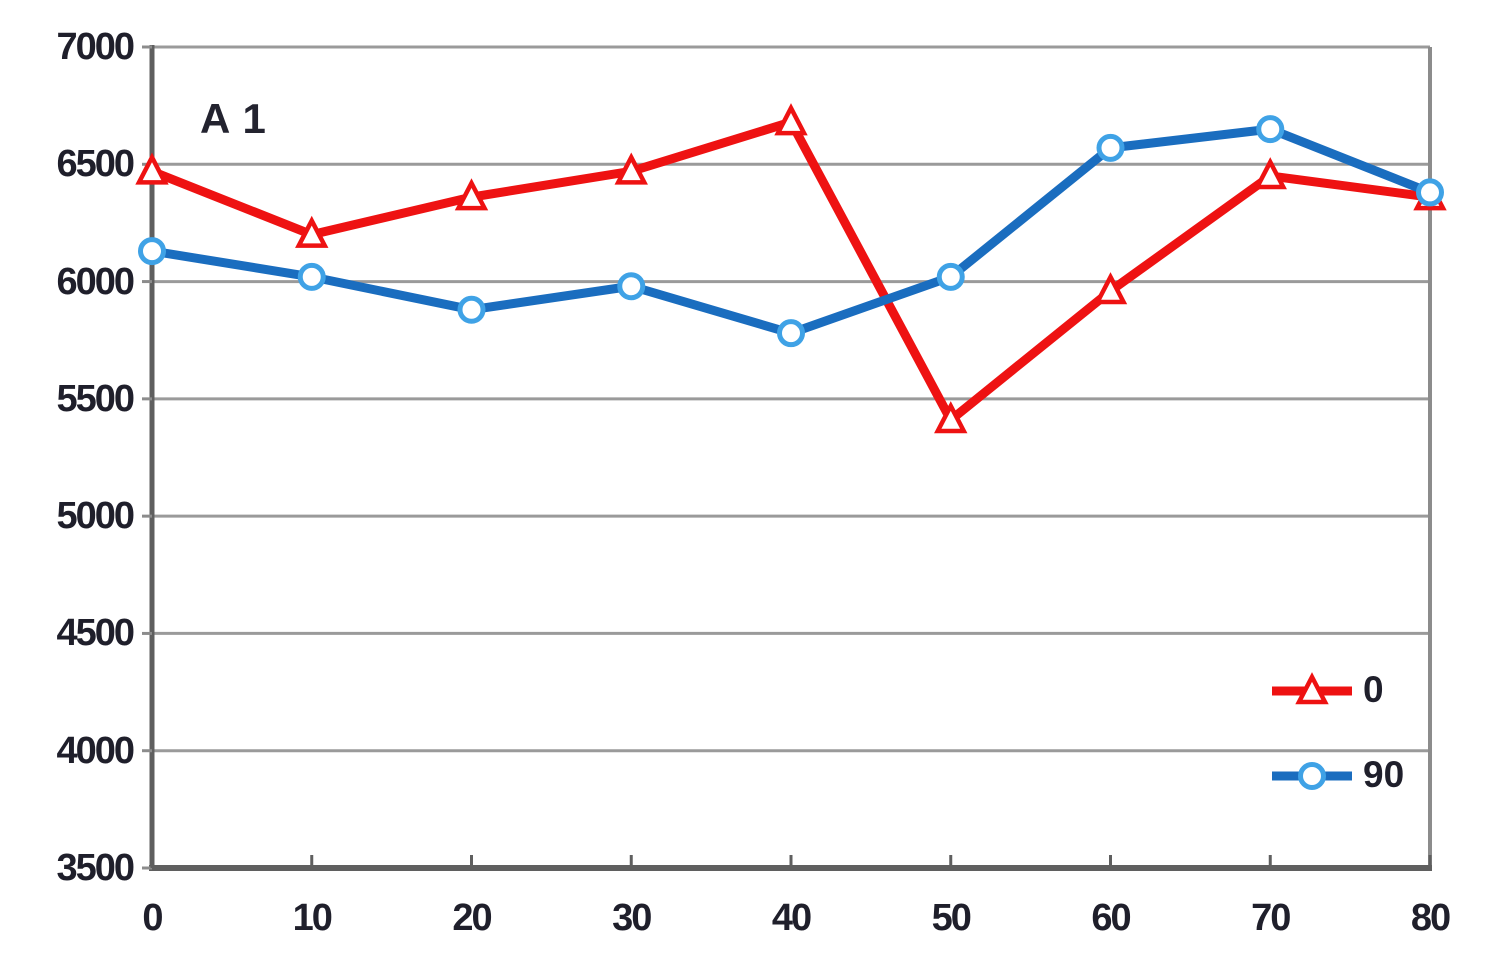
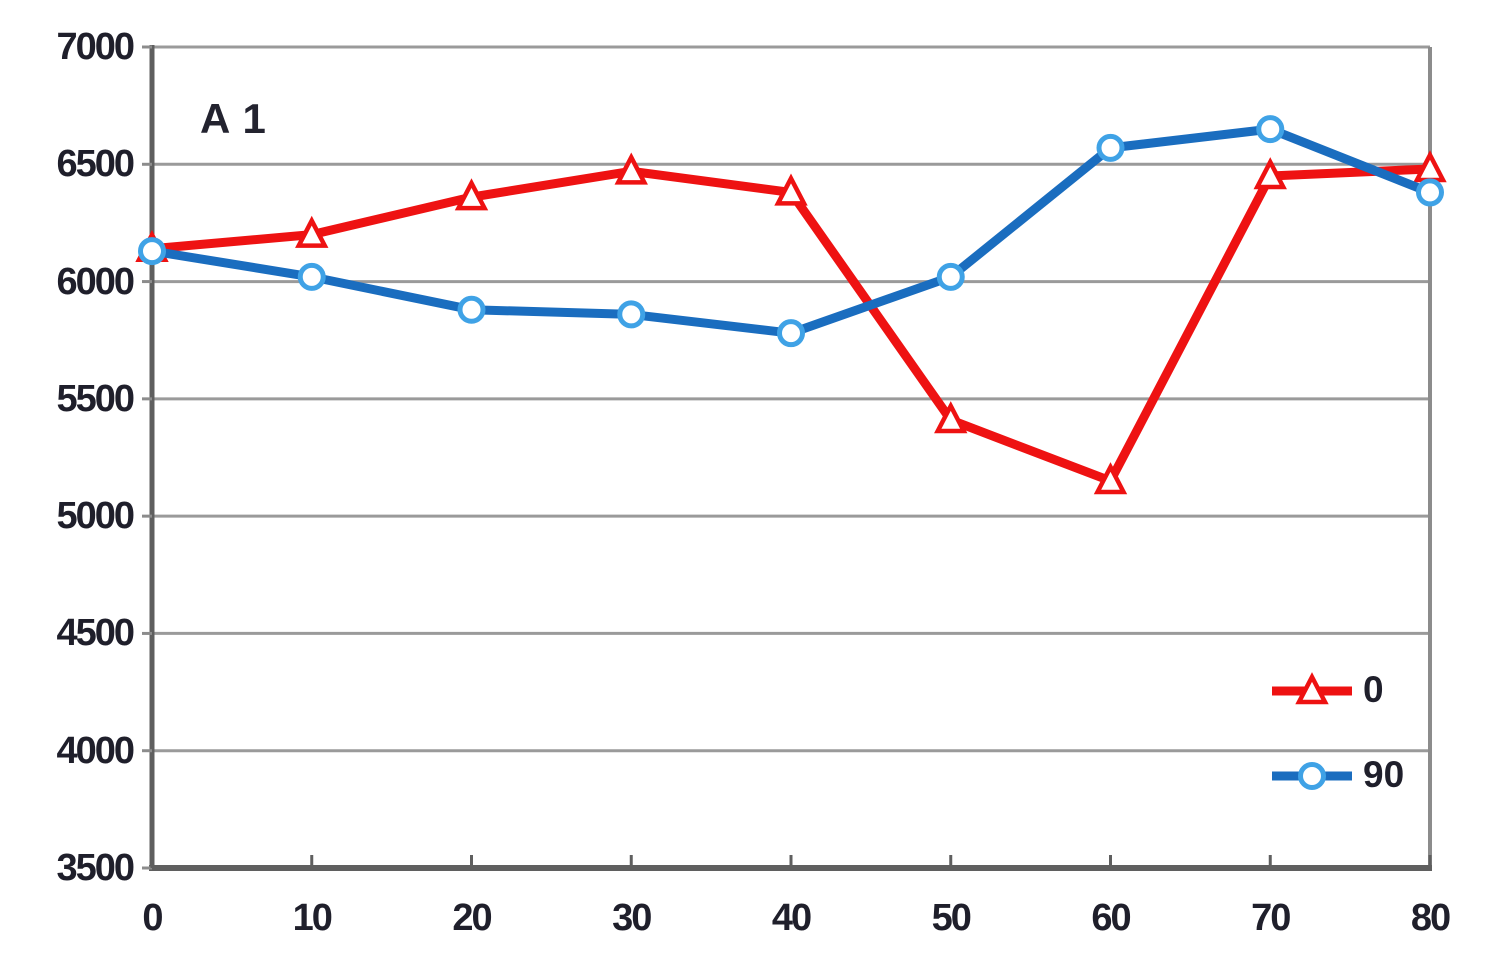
0/0: 6470 -> 6140
90/30: 5980 -> 5860
0/40: 6680 -> 6380
0/60: 5960 -> 5150
0/80: 6360 -> 6480
